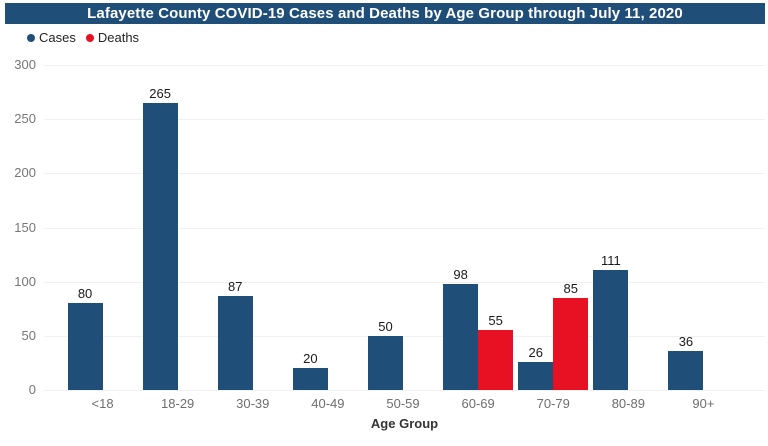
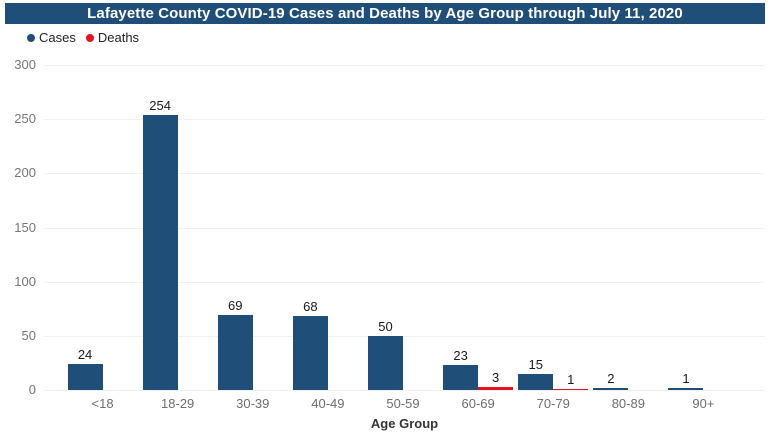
Cases/<18: 80 -> 24
Cases/18-29: 265 -> 254
Cases/30-39: 87 -> 69
Cases/40-49: 20 -> 68
Cases/60-69: 98 -> 23
Deaths/60-69: 55 -> 3
Cases/70-79: 26 -> 15
Deaths/70-79: 85 -> 1
Cases/80-89: 111 -> 2
Cases/90+: 36 -> 1
